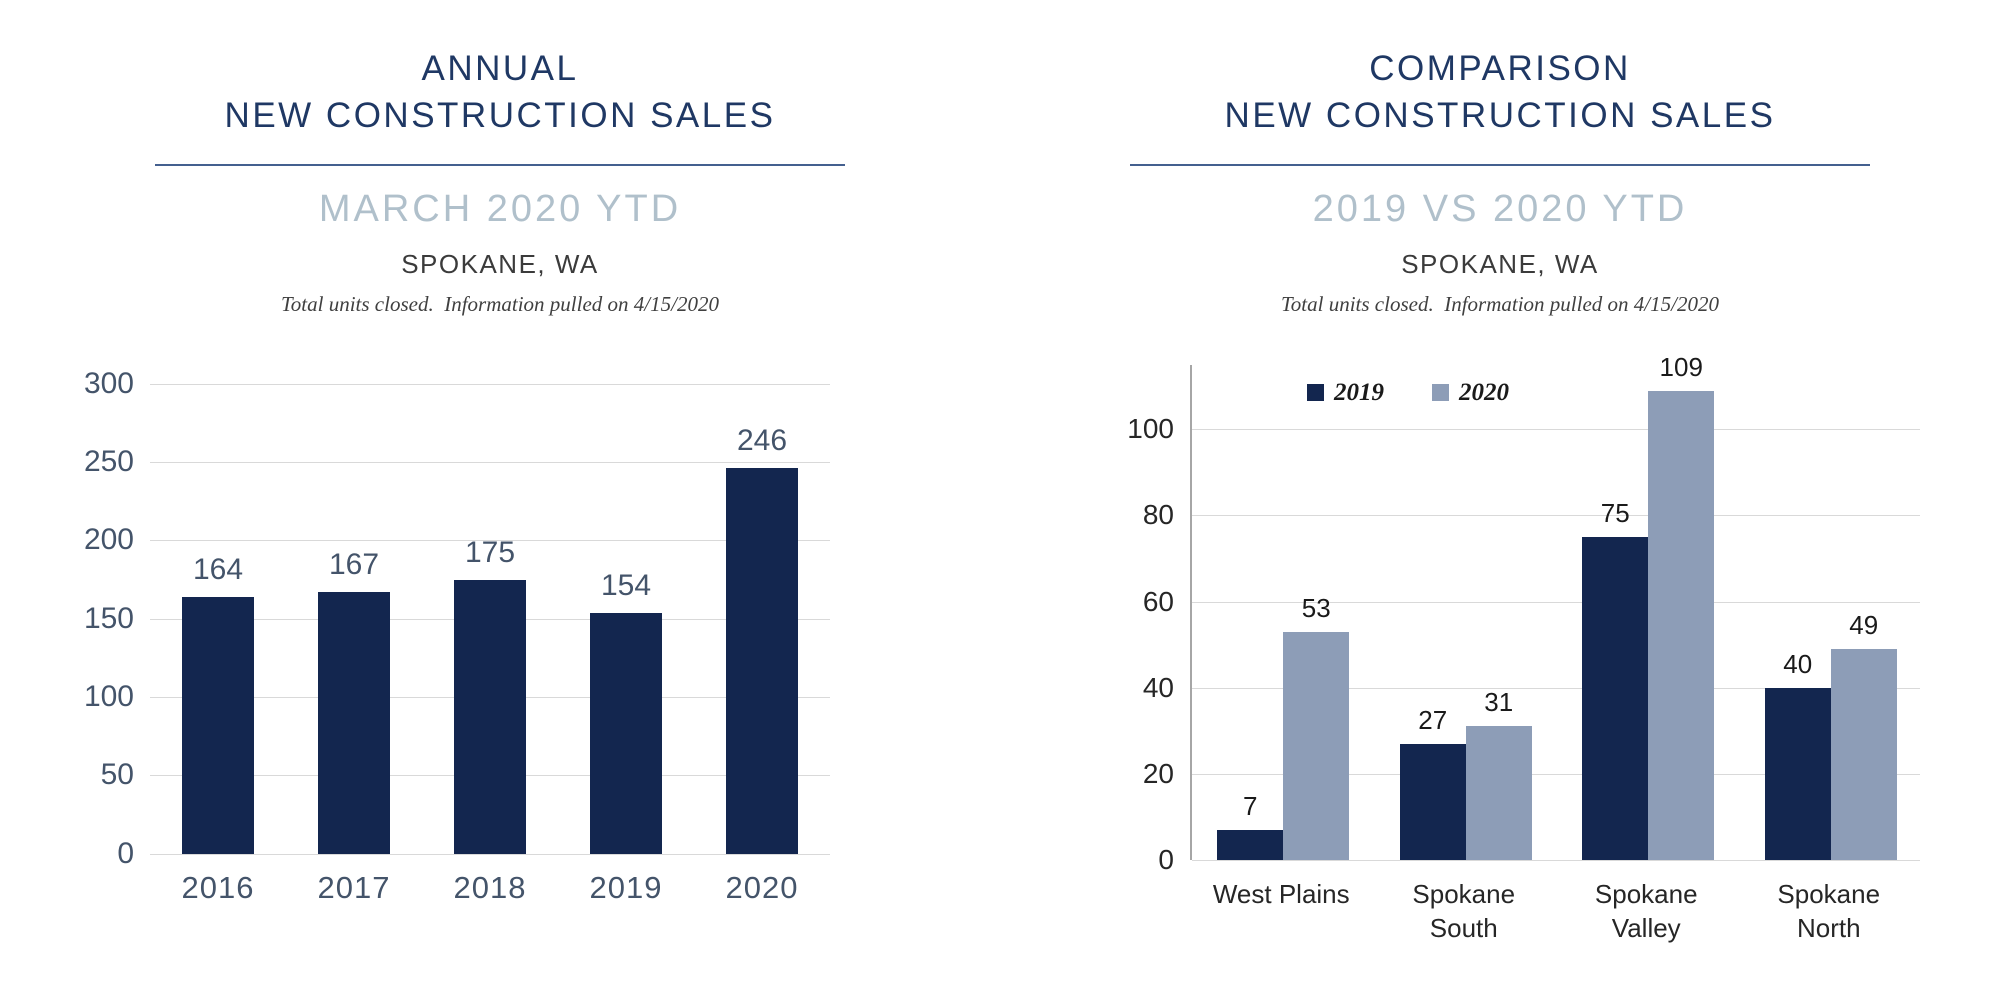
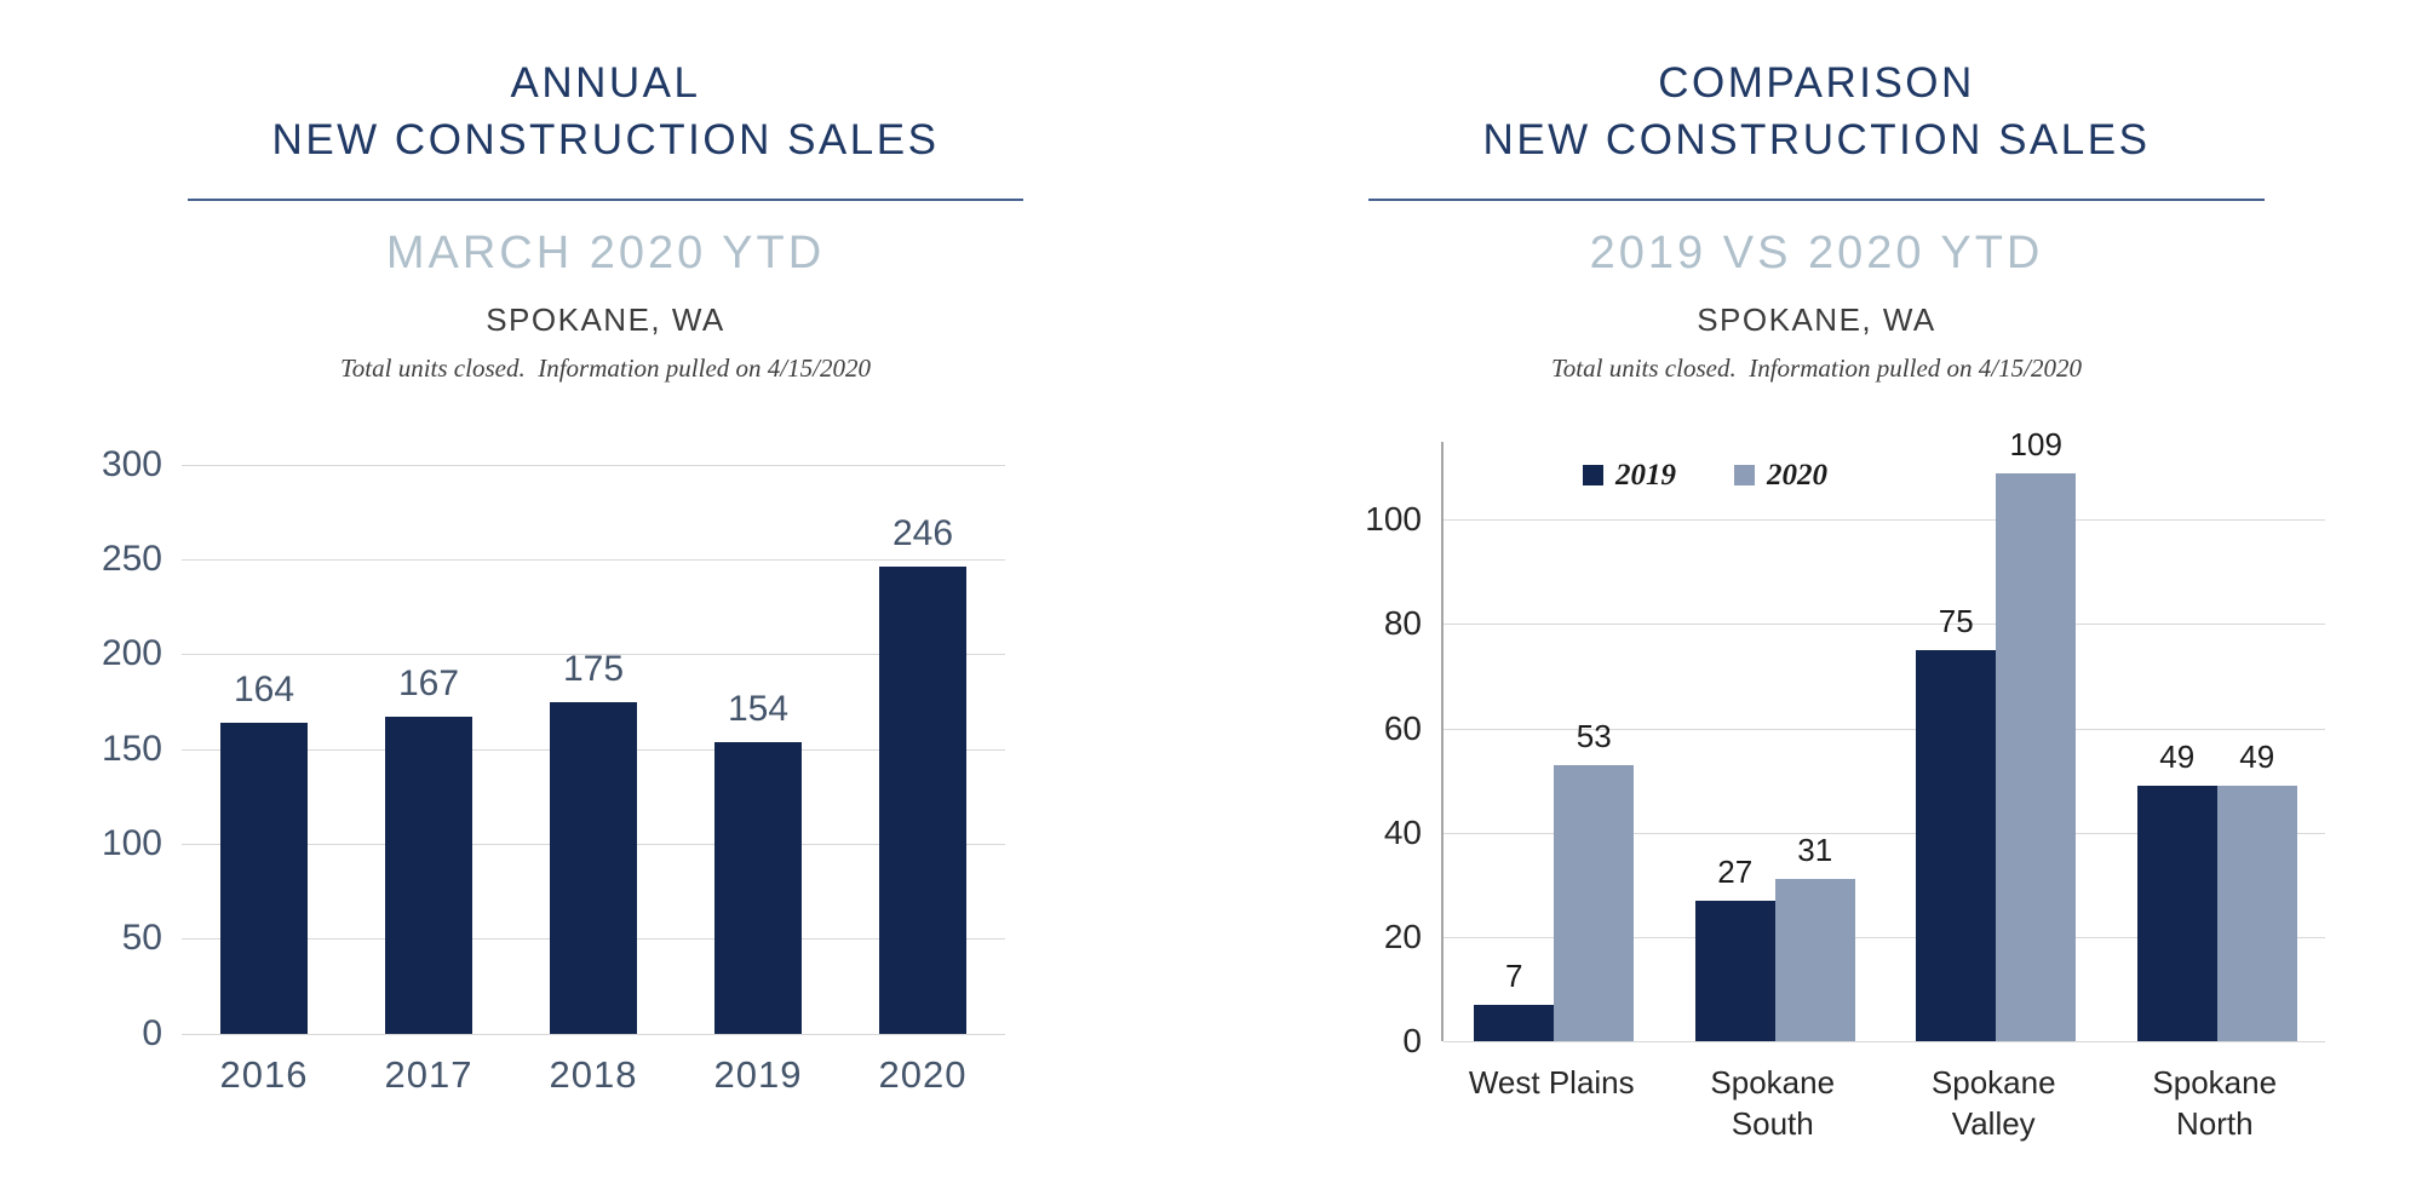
COMPARISON NEW CONSTRUCTION SALES/2019/Spokane North: 40 -> 49
